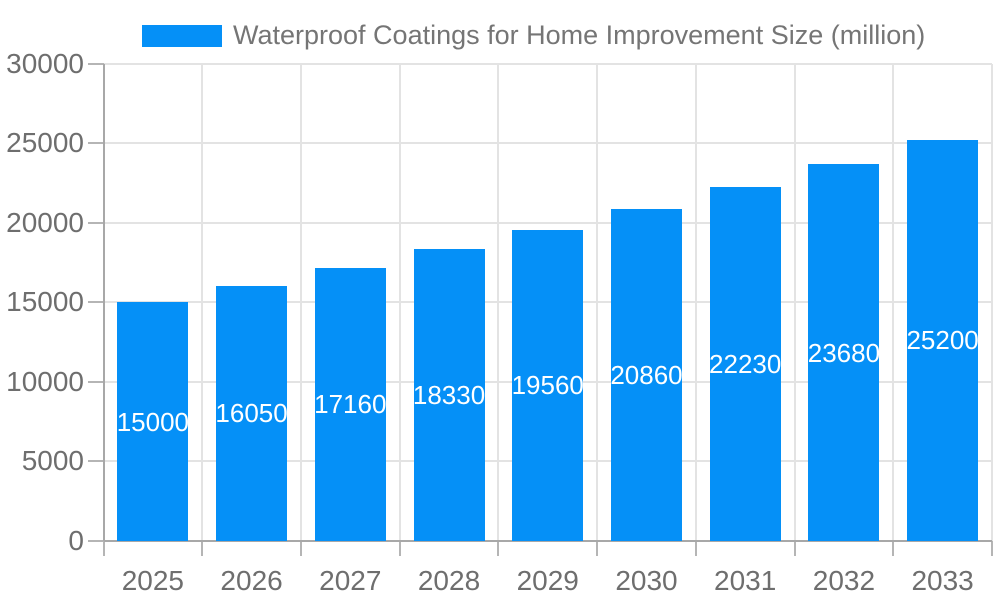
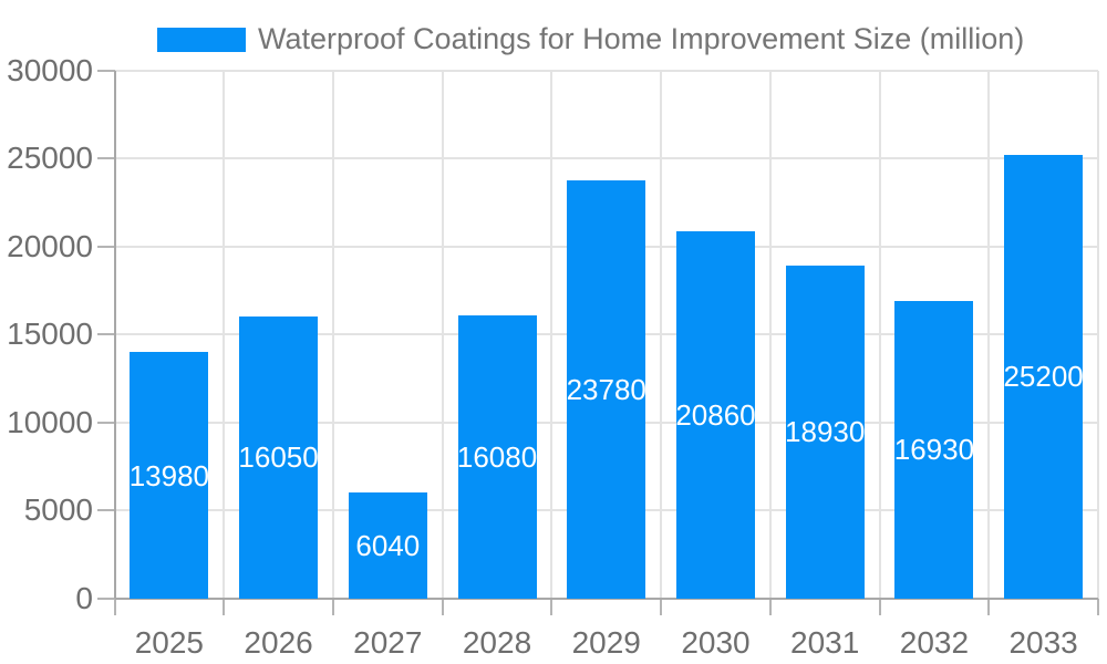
2025: 15000 -> 13980
2027: 17160 -> 6040
2028: 18330 -> 16080
2029: 19560 -> 23780
2031: 22230 -> 18930
2032: 23680 -> 16930
